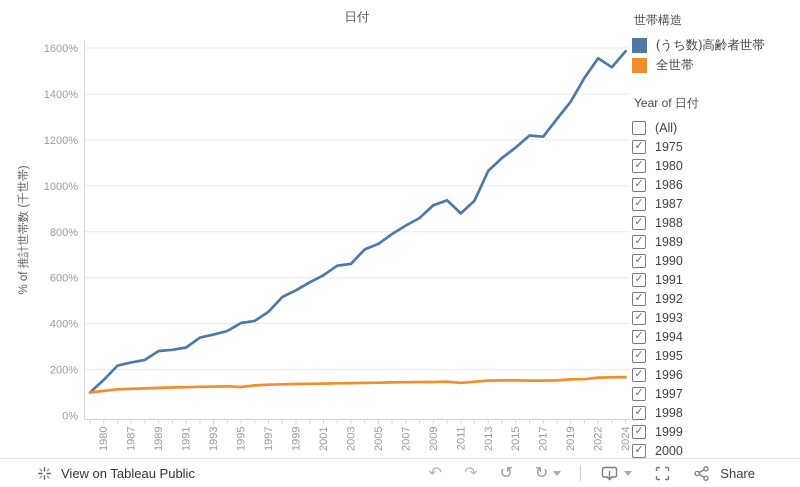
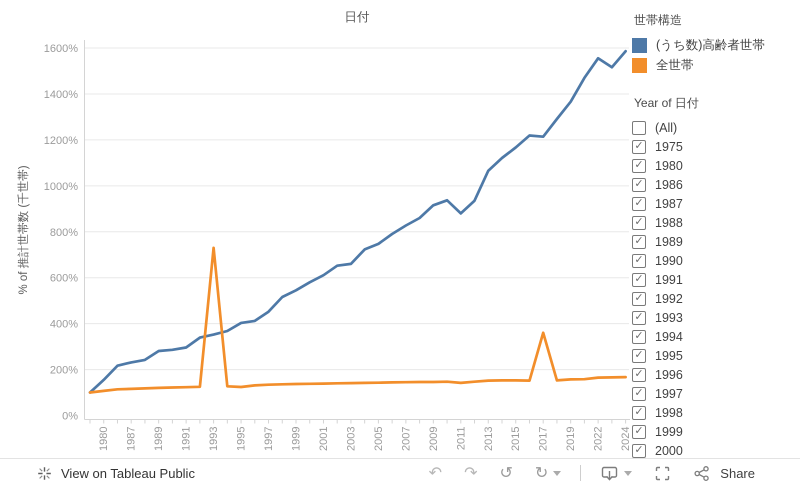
全世帯/1993: 130% -> 730%
全世帯/2017: 150% -> 360%
